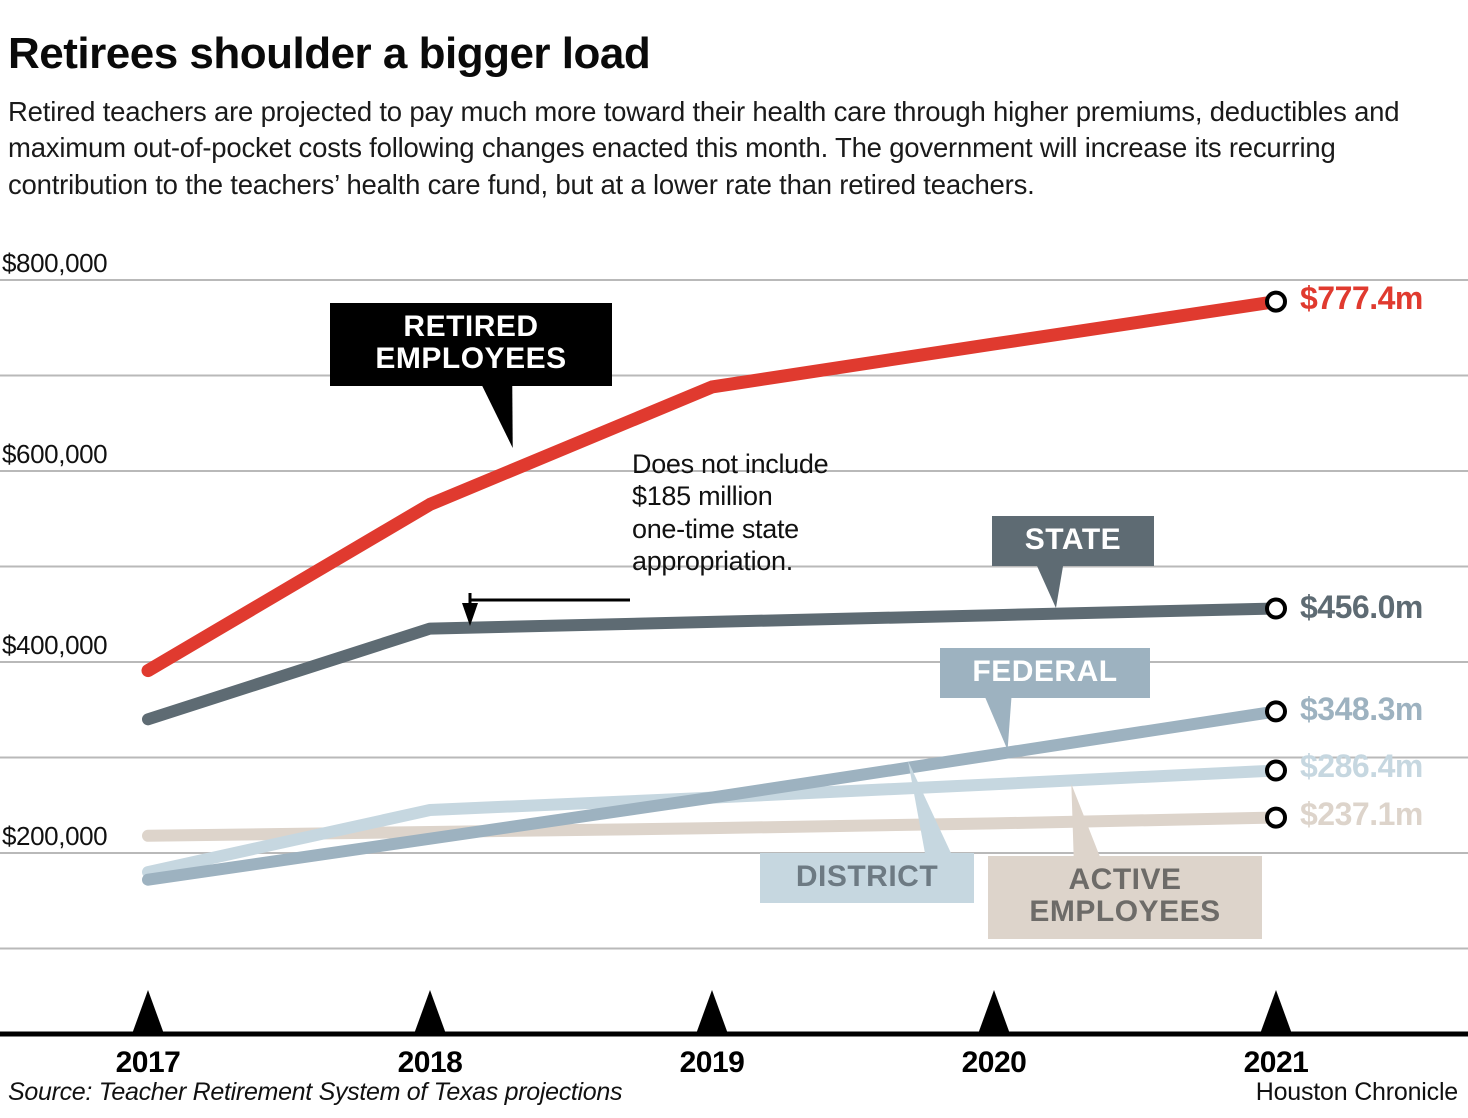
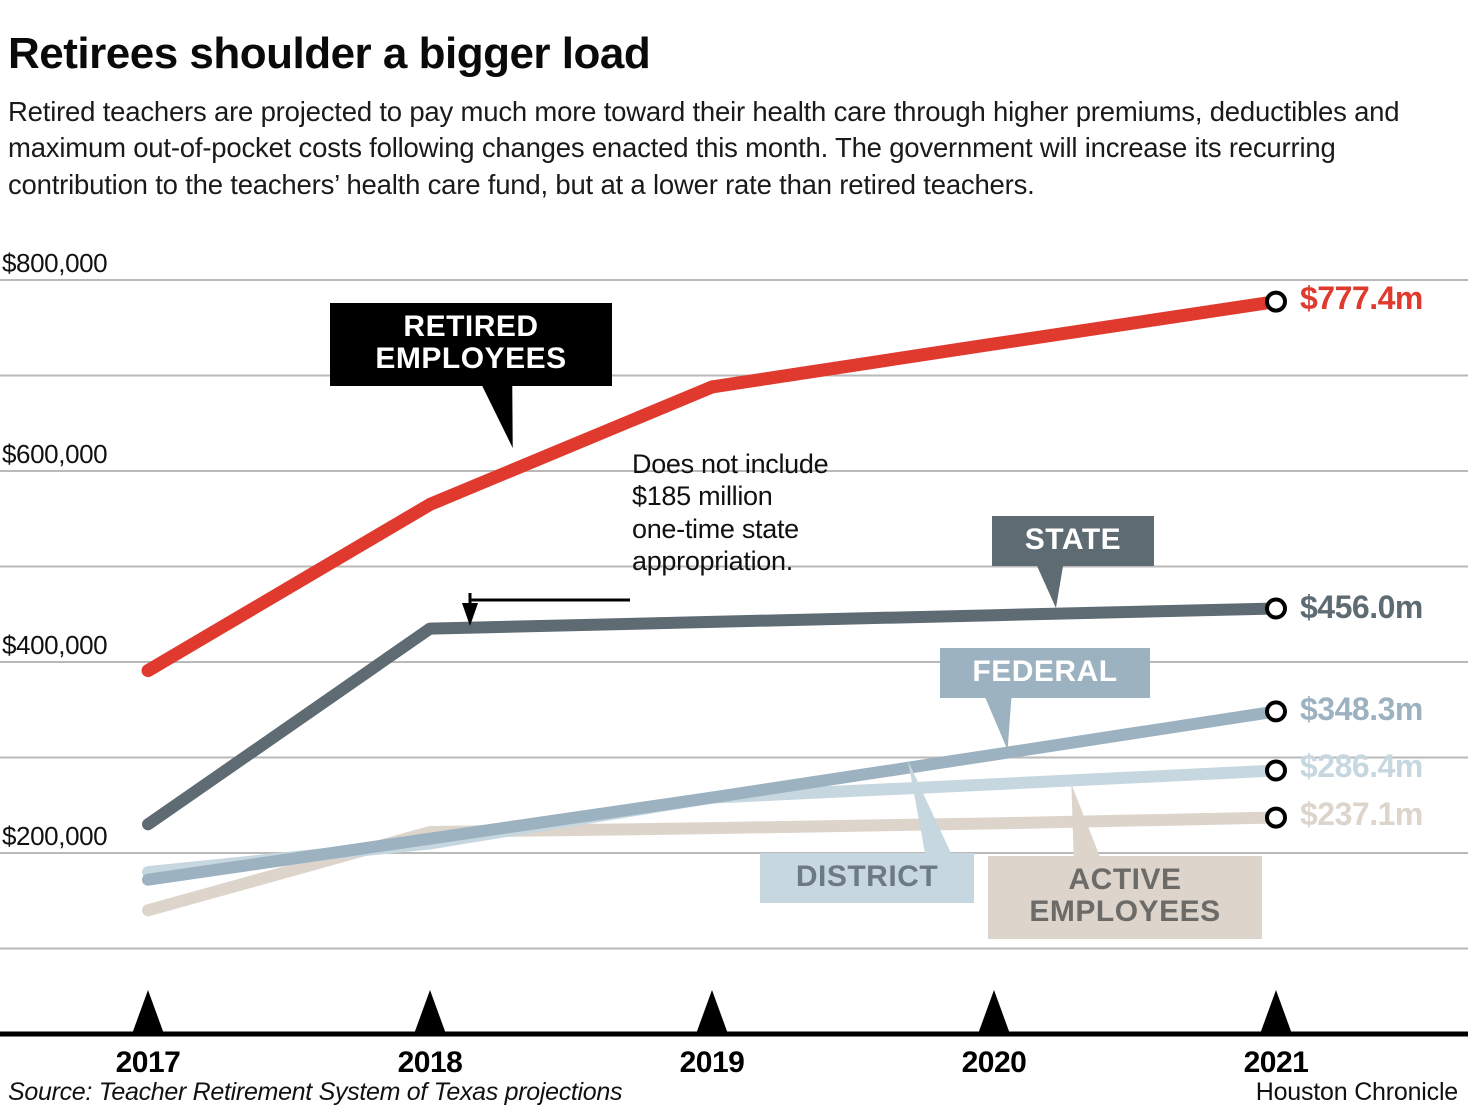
STATE/2017: $340000 -> $230000
ACTIVE EMPLOYEES/2017: $220000 -> $140000
DISTRICT/2018: $240000 -> $210000
